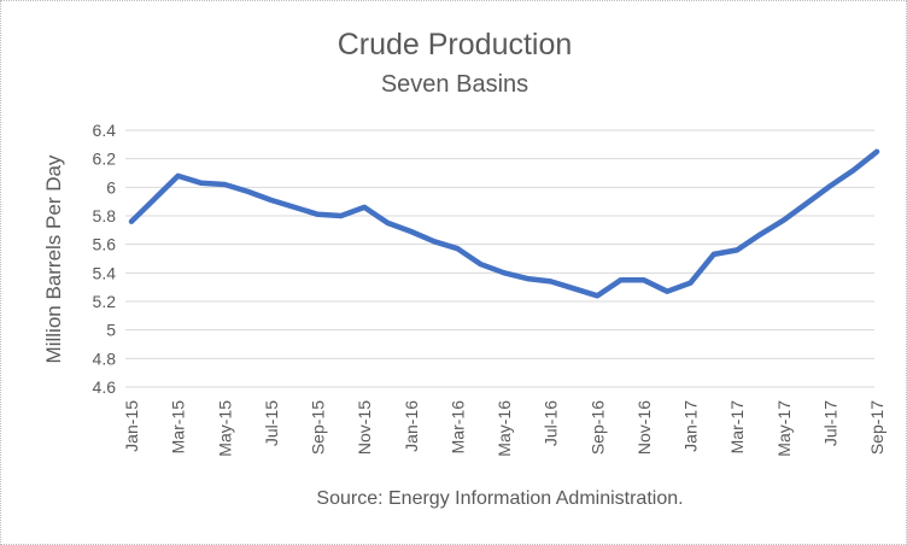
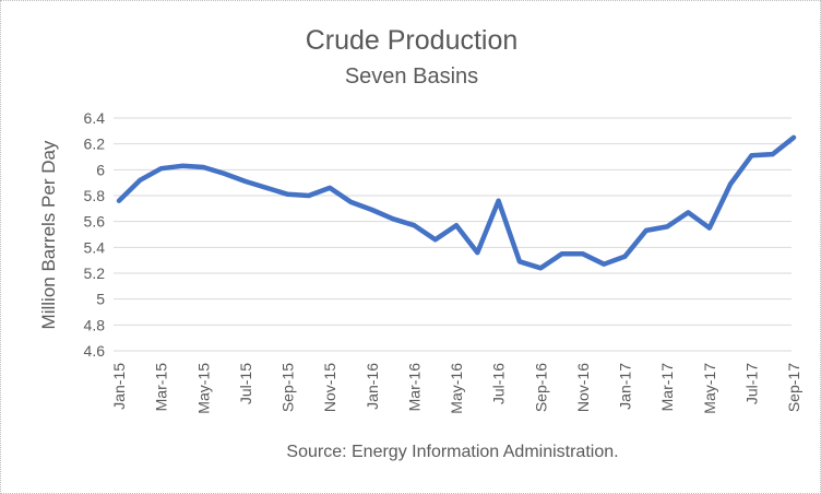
Mar-15: 6.08 -> 6.01
May-16: 5.40 -> 5.57
Jul-16: 5.34 -> 5.76
May-17: 5.77 -> 5.55
Jul-17: 6.01 -> 6.11
